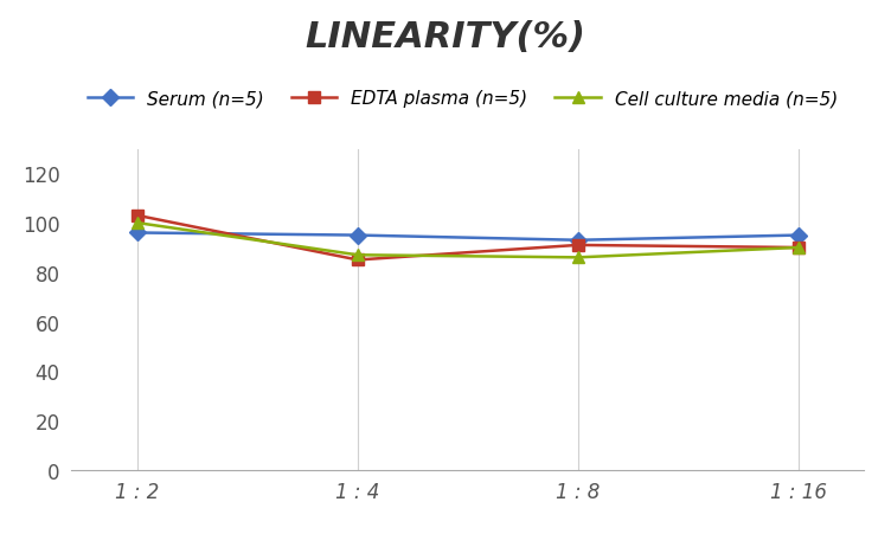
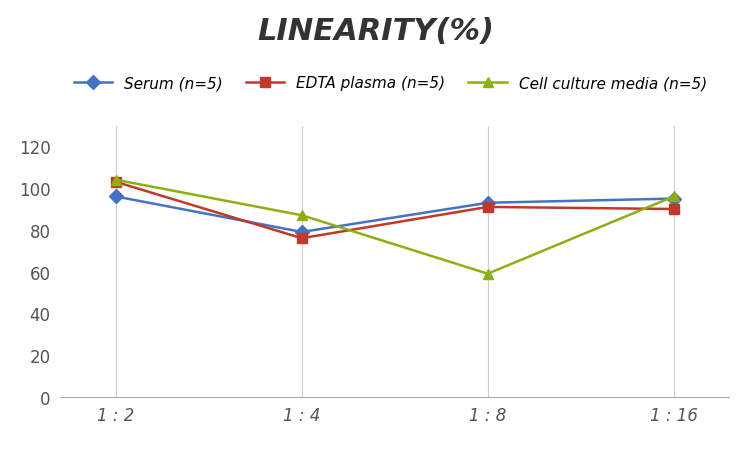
Cell culture media (n=5)/1 : 2: 100 -> 104
Serum (n=5)/1 : 4: 95 -> 79
EDTA plasma (n=5)/1 : 4: 85 -> 76
Cell culture media (n=5)/1 : 8: 86 -> 59
Cell culture media (n=5)/1 : 16: 90 -> 96
